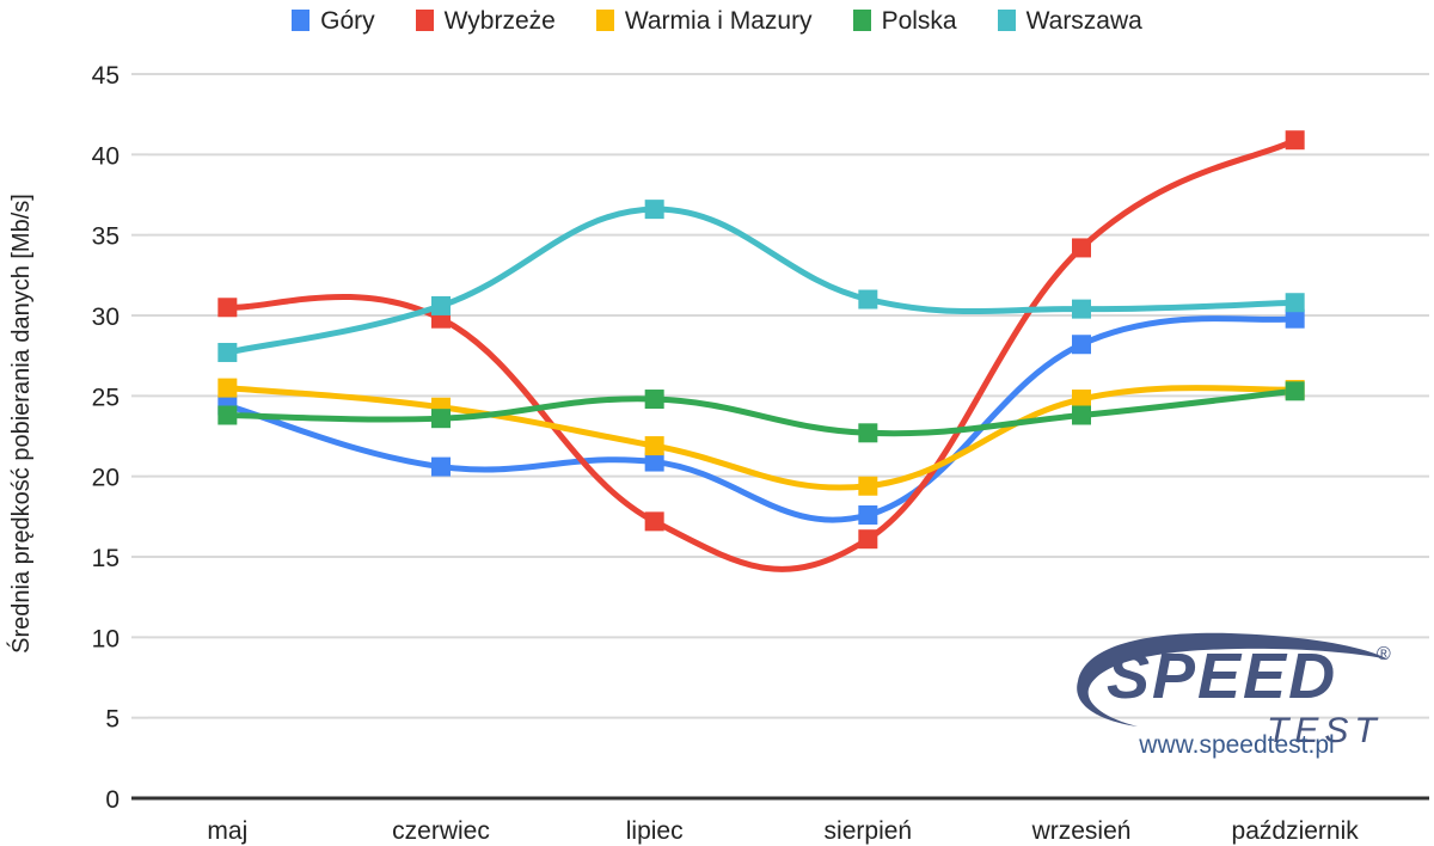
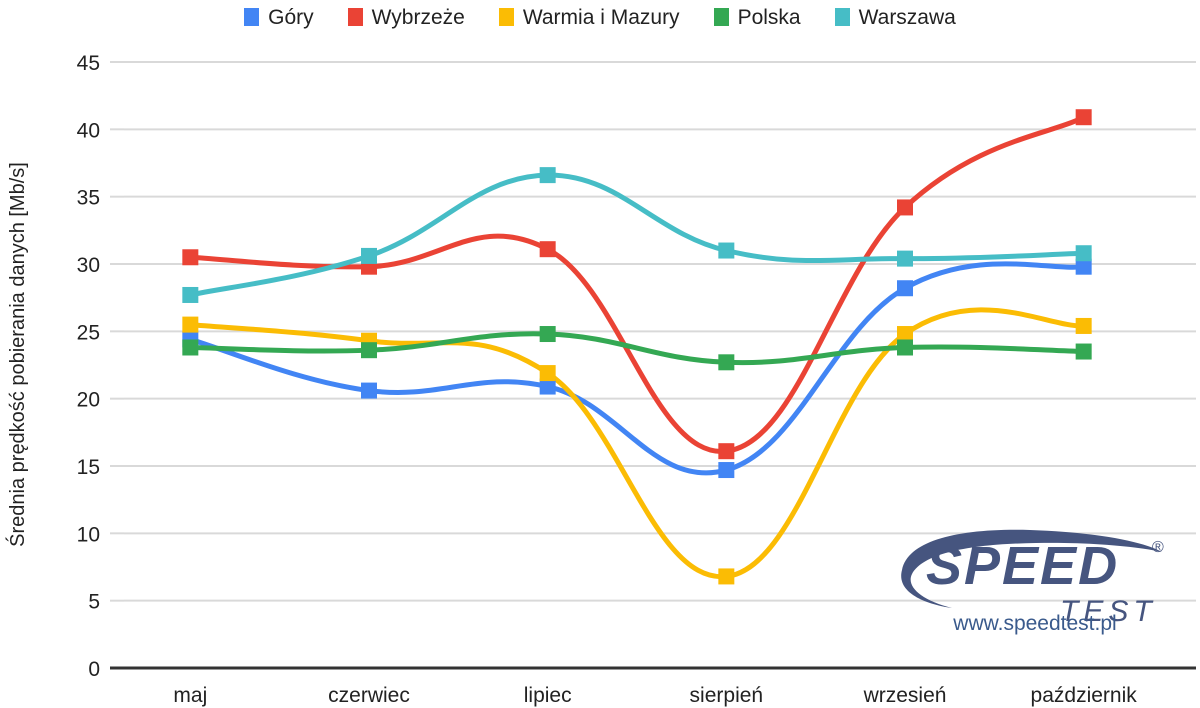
Wybrzeże/lipiec: 17.2 -> 31.1
Góry/sierpień: 17.6 -> 14.7
Warmia i Mazury/sierpień: 19.4 -> 6.8
Polska/październik: 25.3 -> 23.5
